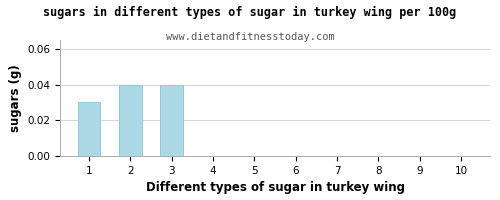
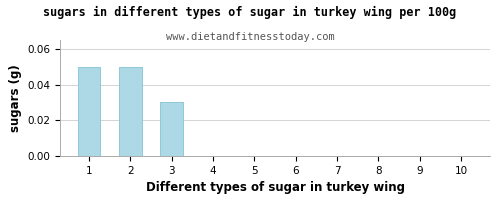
1: 0.03 -> 0.05
2: 0.04 -> 0.05
3: 0.04 -> 0.03
